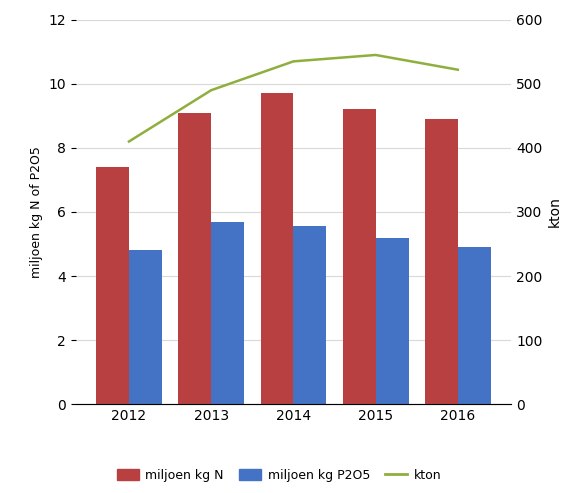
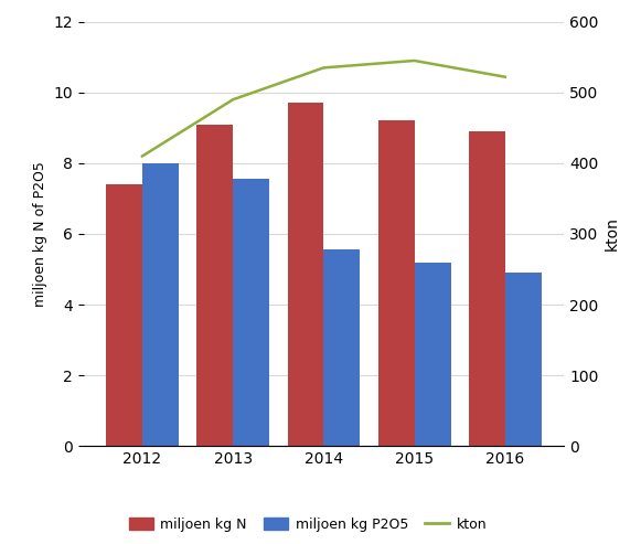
miljoen kg P2O5/2012: 4.80 -> 8.00
miljoen kg P2O5/2013: 5.70 -> 7.55
